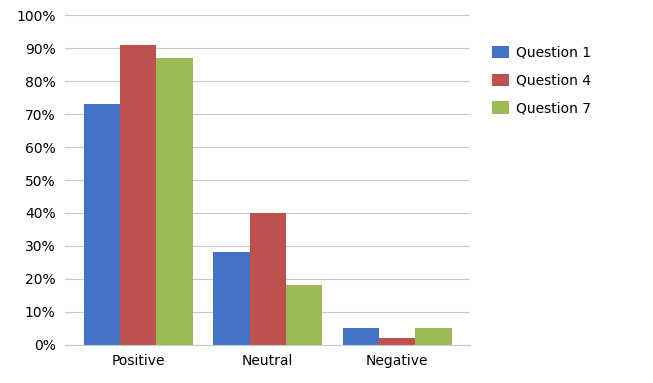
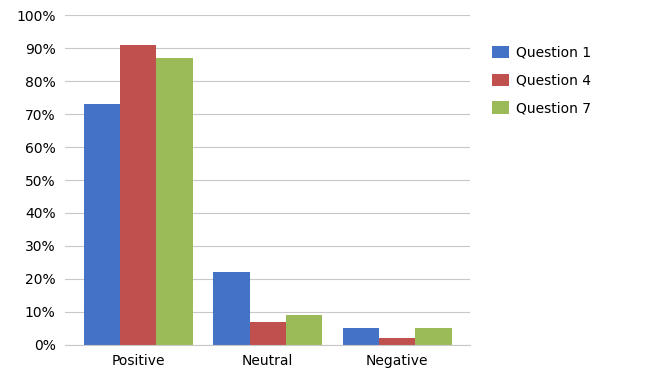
Question 1/Neutral: 28% -> 22%
Question 4/Neutral: 40% -> 7%
Question 7/Neutral: 18% -> 9%
